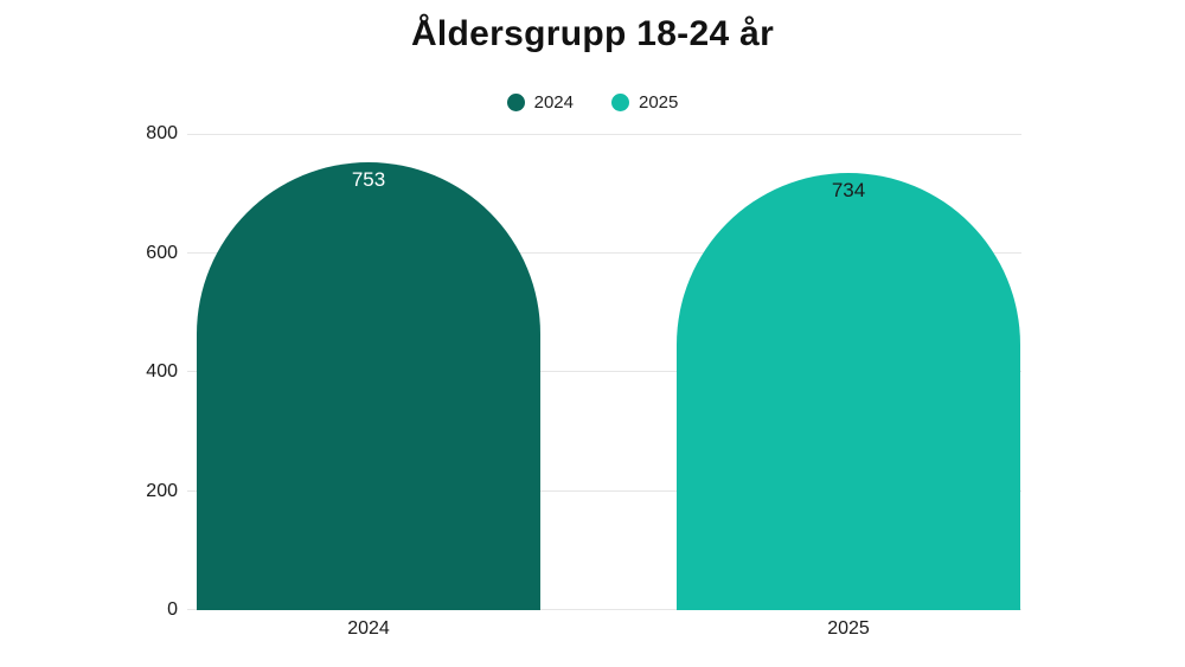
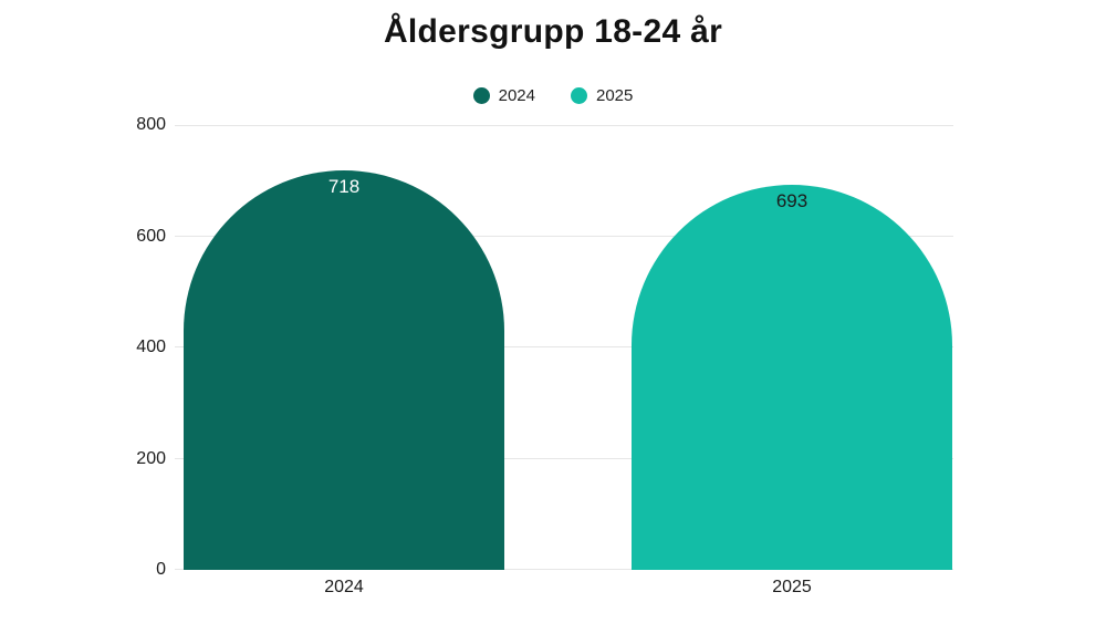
2024: 753 -> 718
2025: 734 -> 693
